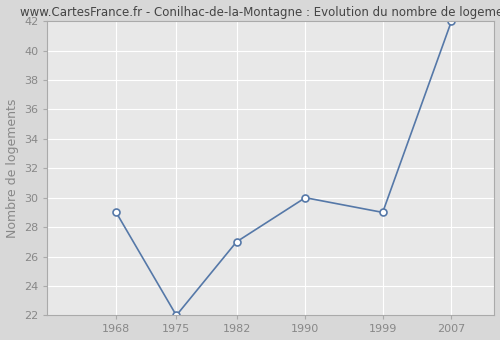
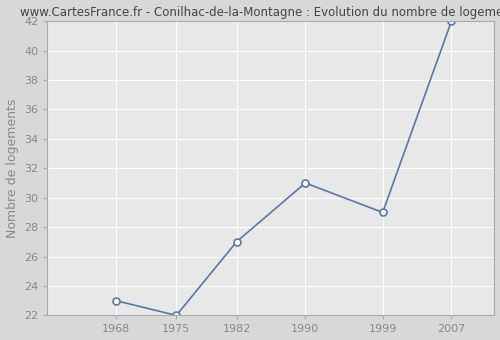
1968: 29 -> 23
1990: 30 -> 31
